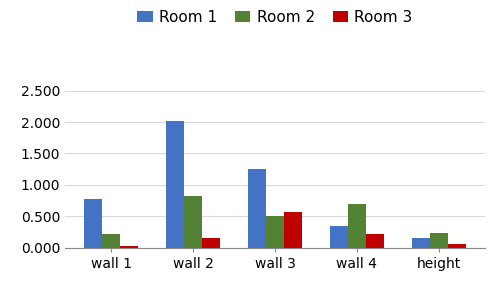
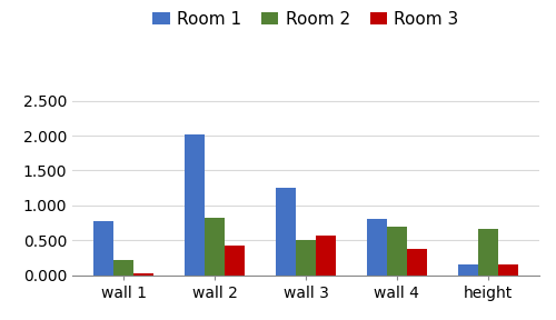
Room 3/wall 2: 0.15 -> 0.42
Room 1/wall 4: 0.34 -> 0.80
Room 3/wall 4: 0.22 -> 0.38
Room 2/height: 0.23 -> 0.66
Room 3/height: 0.06 -> 0.16
